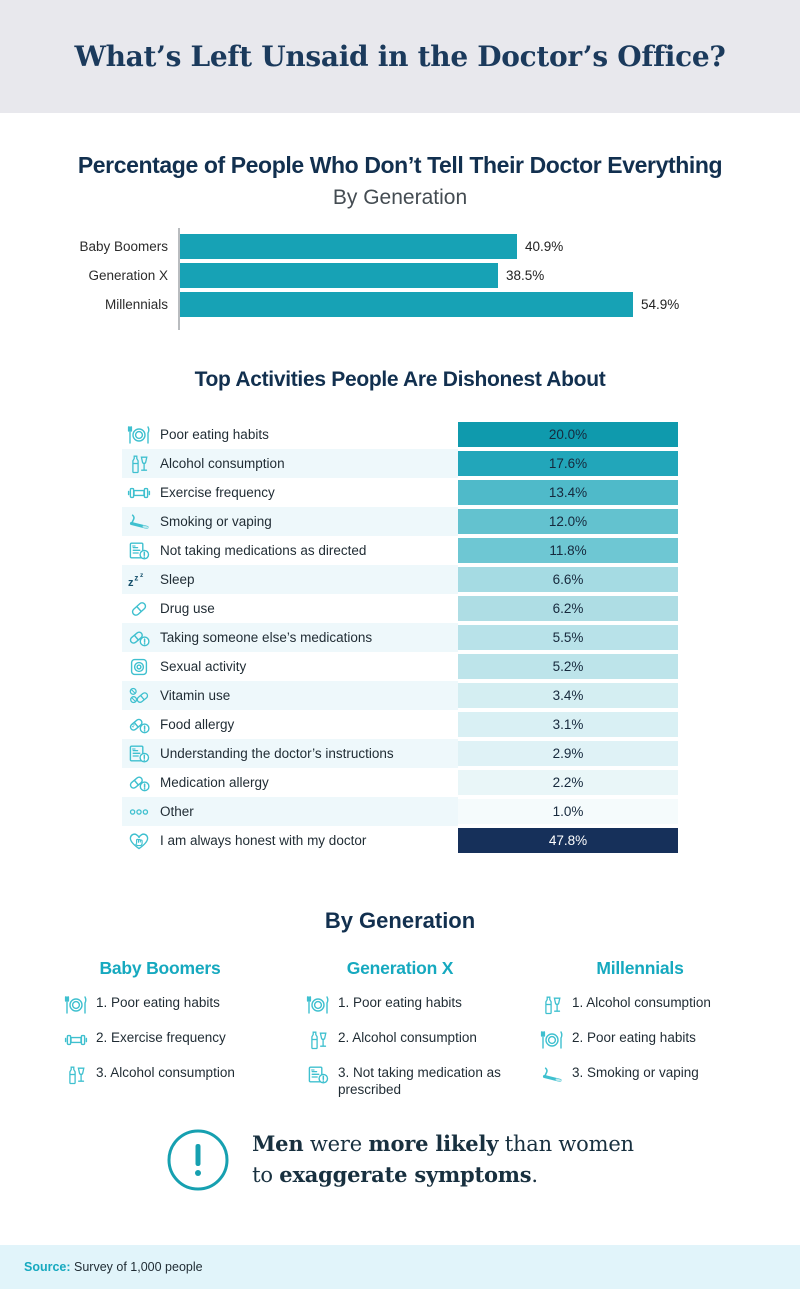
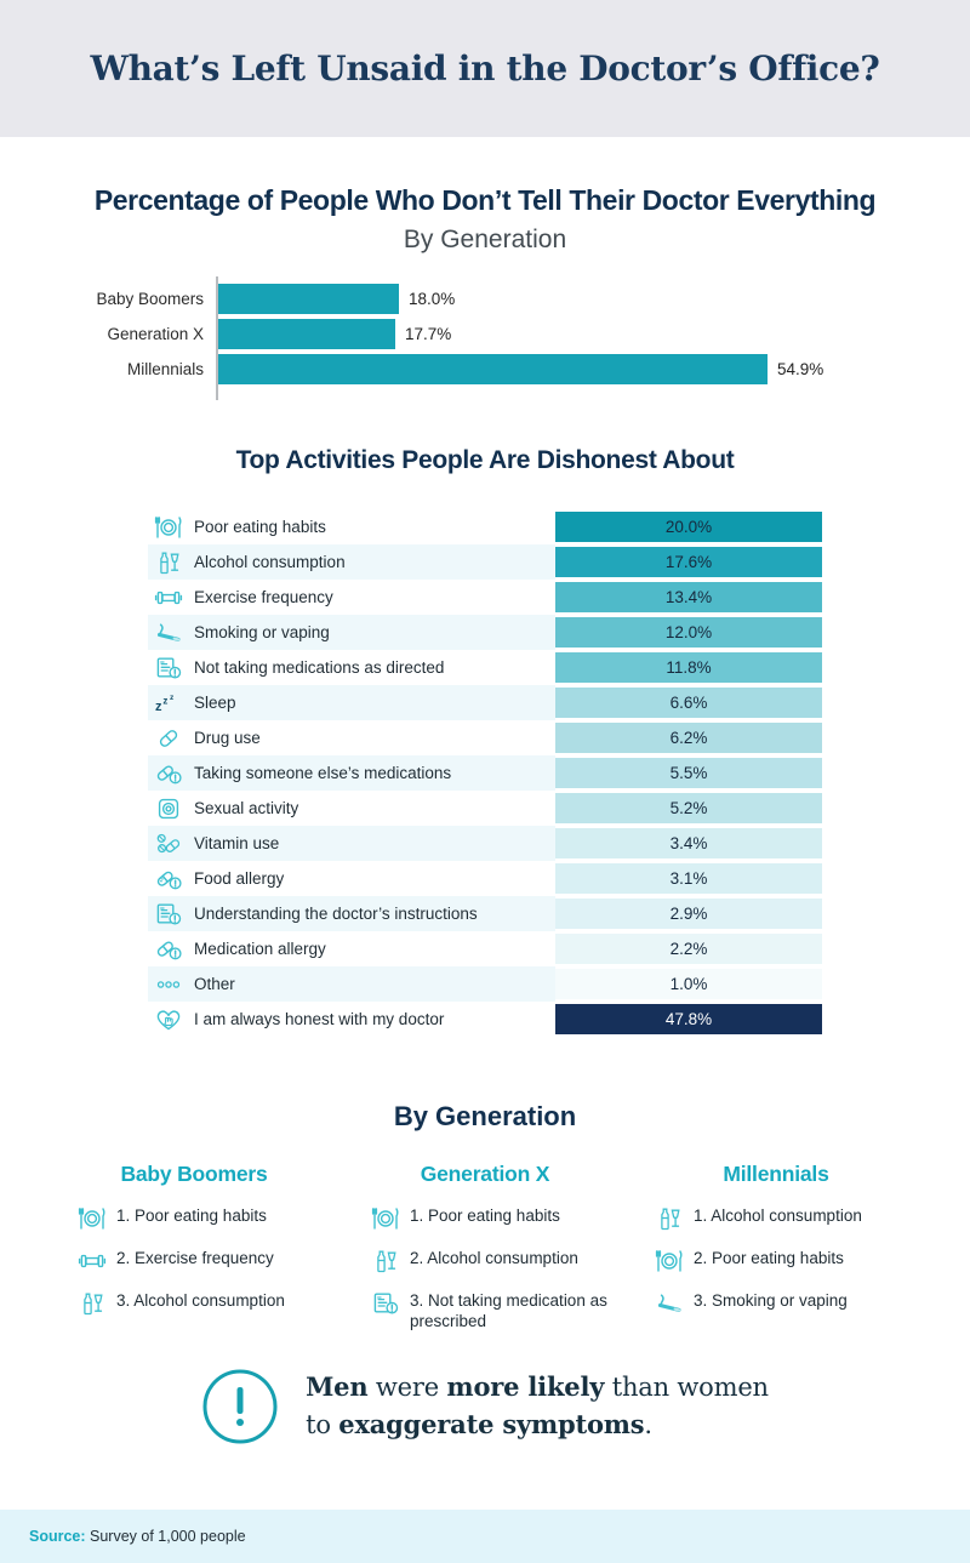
Percentage of People Who Don’t Tell Their Doctor Everything/Baby Boomers: 40.9% -> 18.0%
Percentage of People Who Don’t Tell Their Doctor Everything/Generation X: 38.5% -> 17.7%
